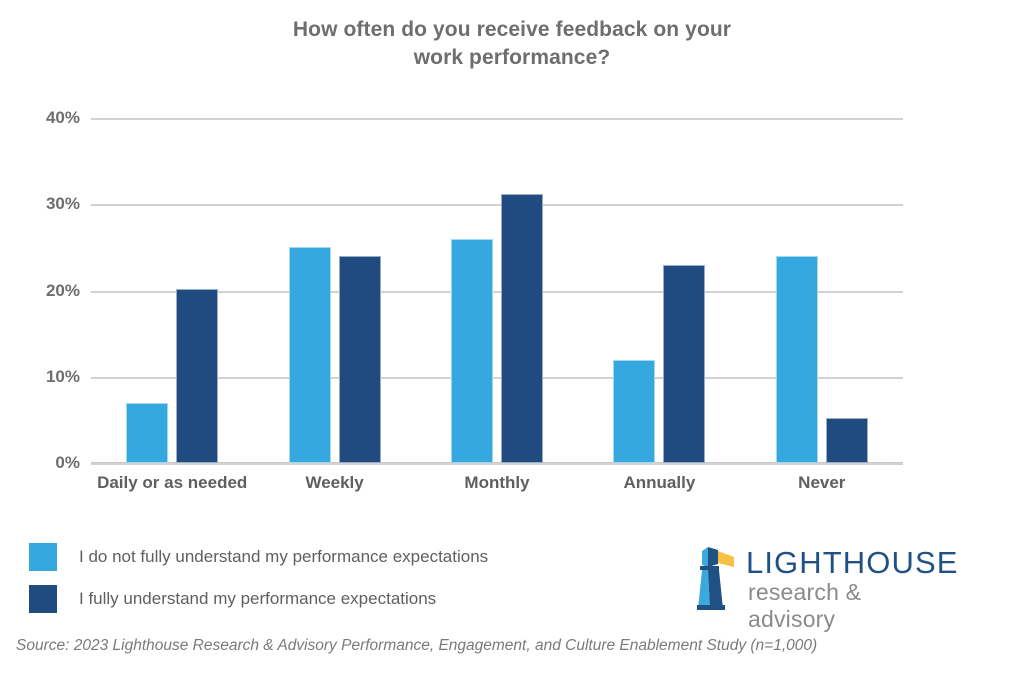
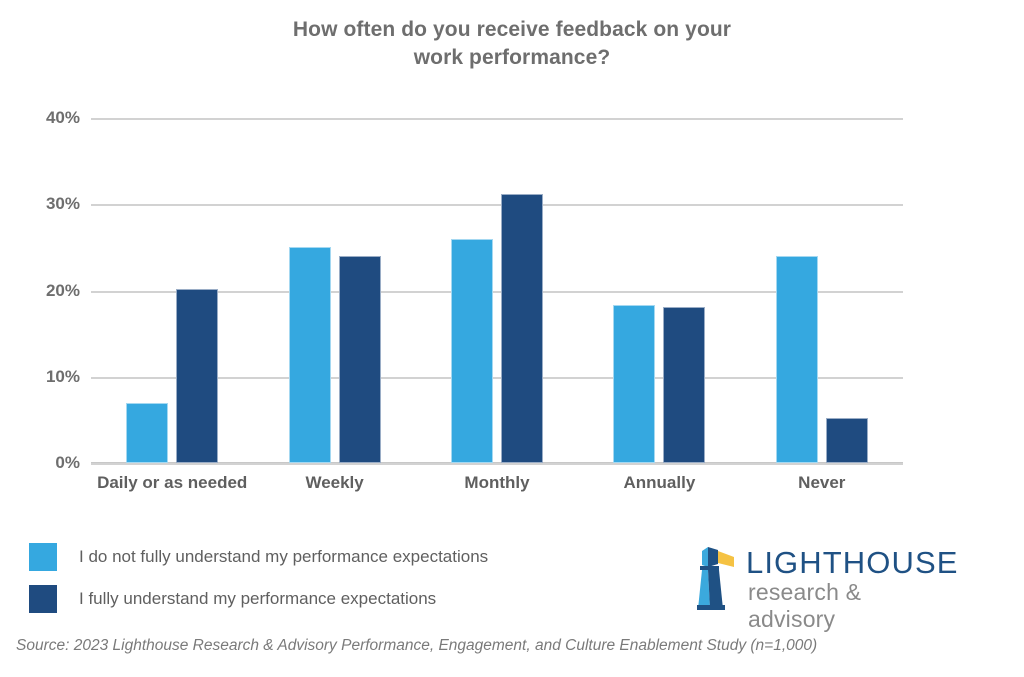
I do not fully understand my performance expectations/Annually: 12% -> 18%
I fully understand my performance expectations/Annually: 23% -> 18%
